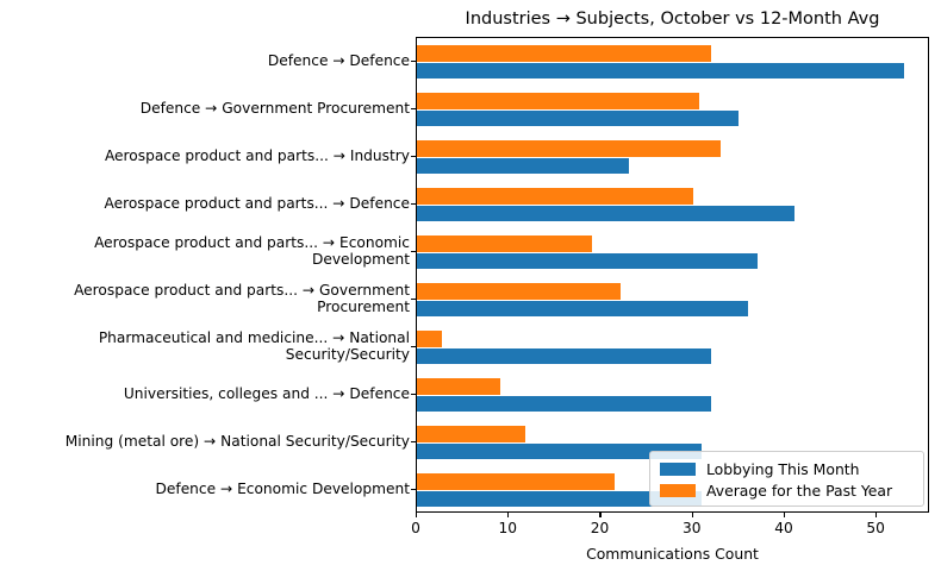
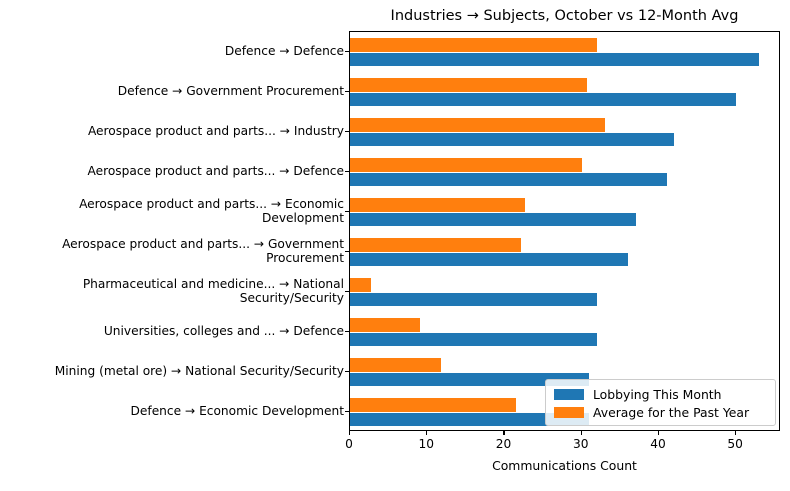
Lobbying This Month/Defence → Government Procurement: 35 -> 50
Lobbying This Month/Aerospace product and parts... → Industry: 23 -> 42
Average for the Past Year/Aerospace product and parts... → Economic Development: 19 -> 23
